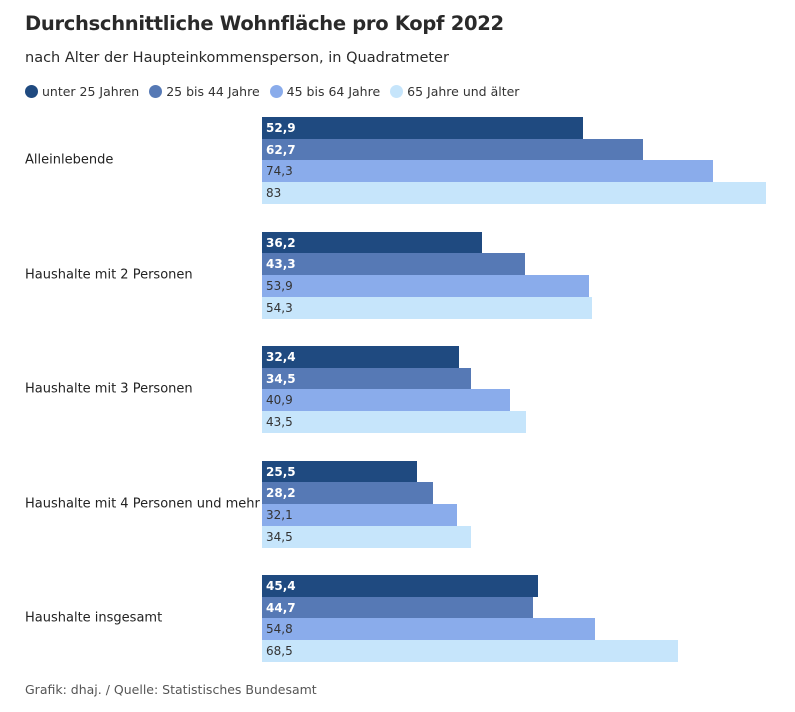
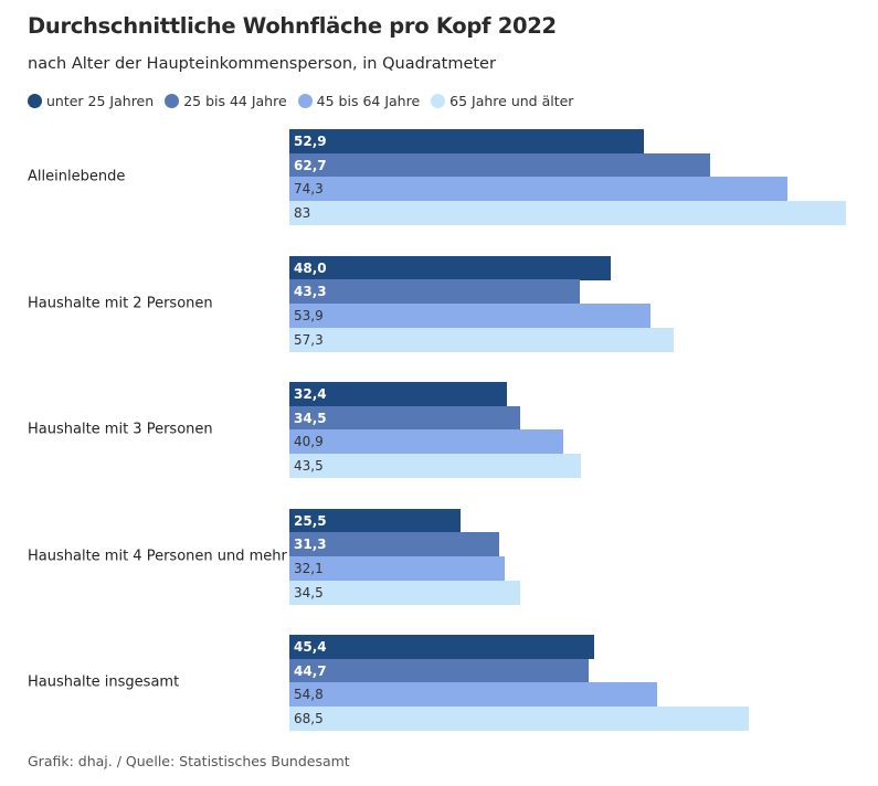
unter 25 Jahren/Haushalte mit 2 Personen: 36,2 -> 48,0
65 Jahre und älter/Haushalte mit 2 Personen: 54,3 -> 57,3
25 bis 44 Jahre/Haushalte mit 4 Personen und mehr: 28,2 -> 31,3
